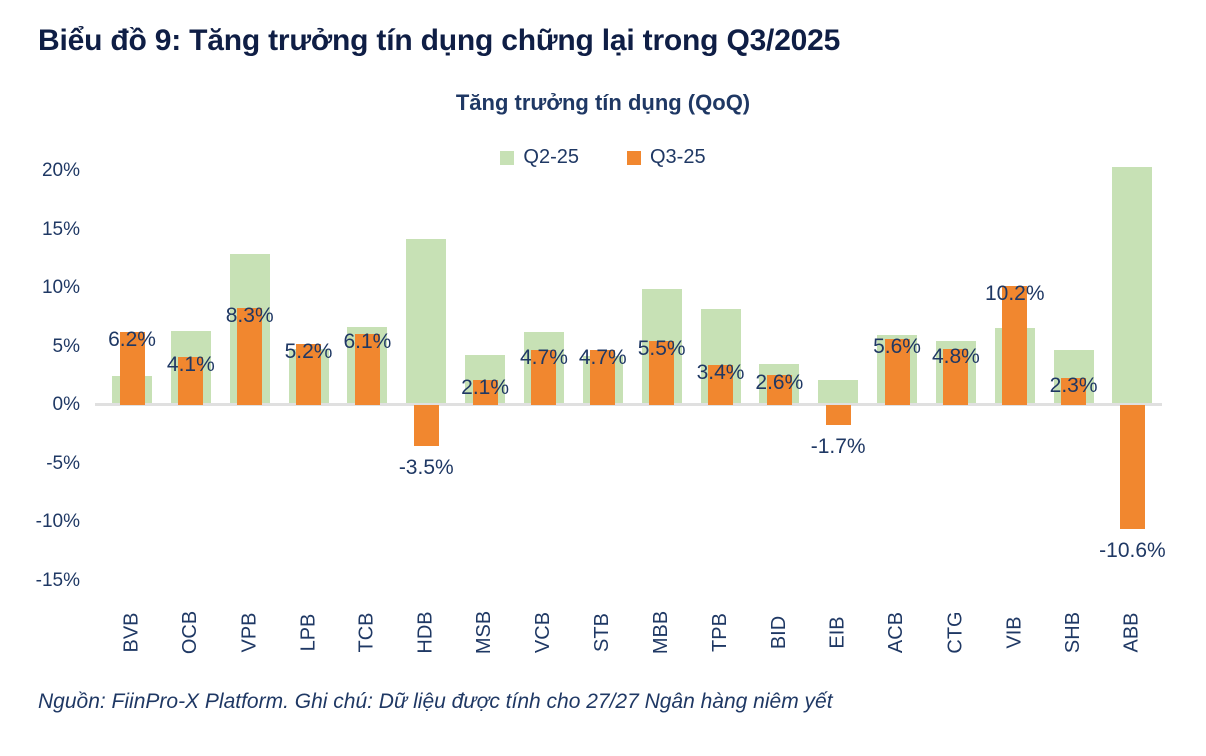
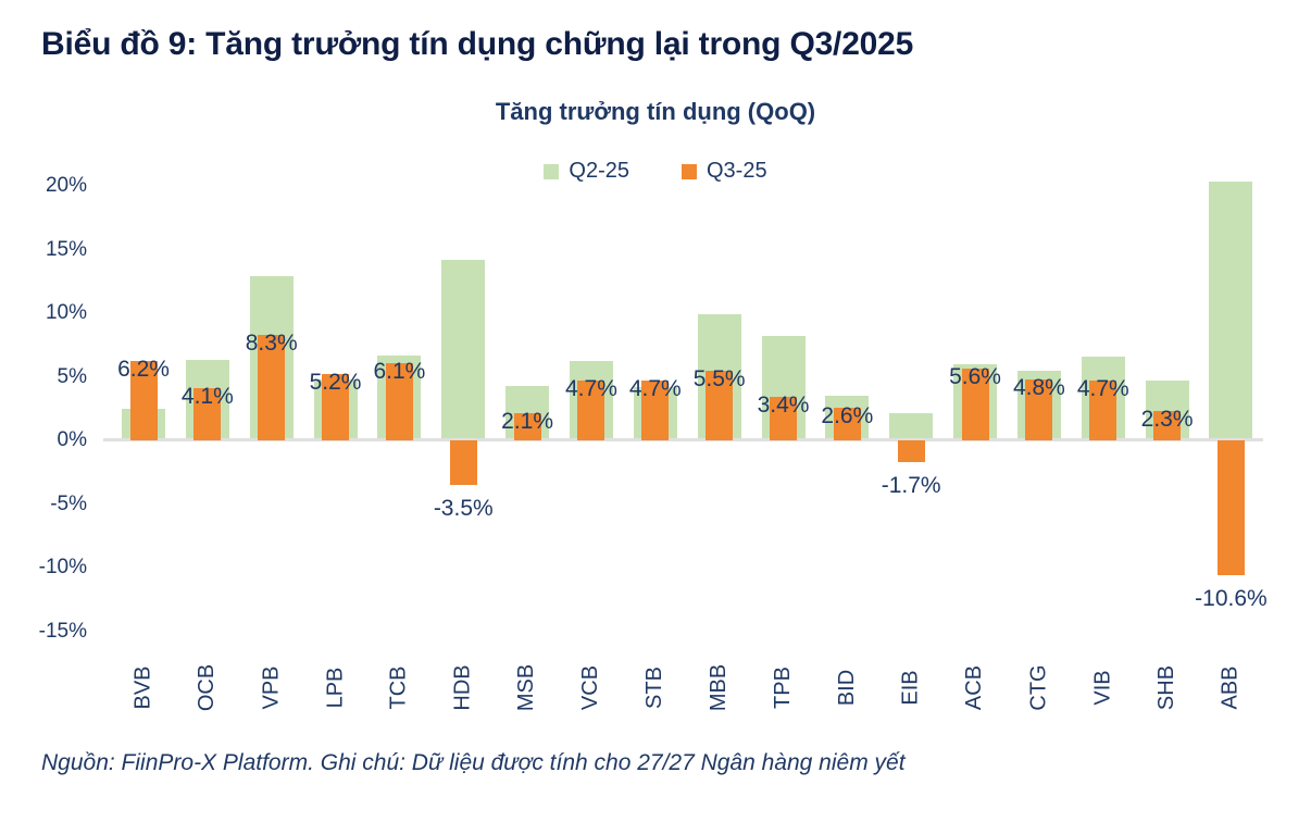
Q3-25/VIB: 10.2% -> 4.7%
